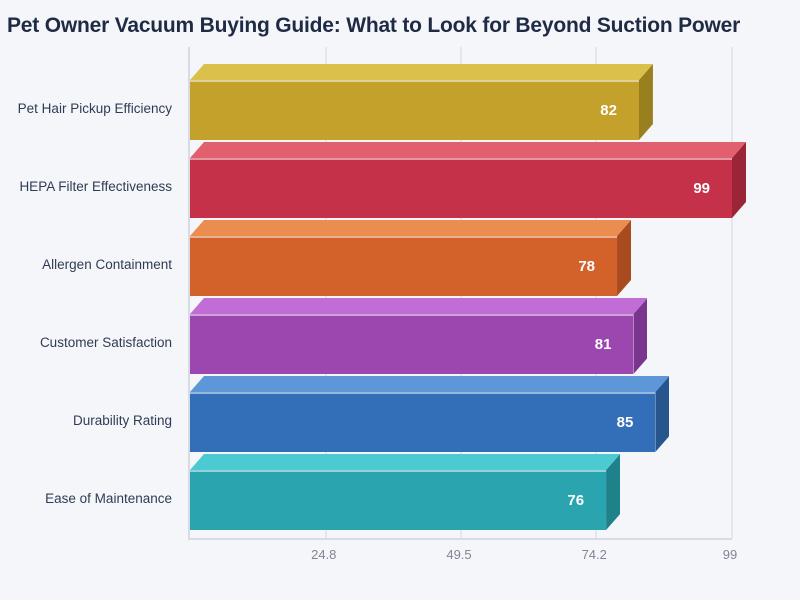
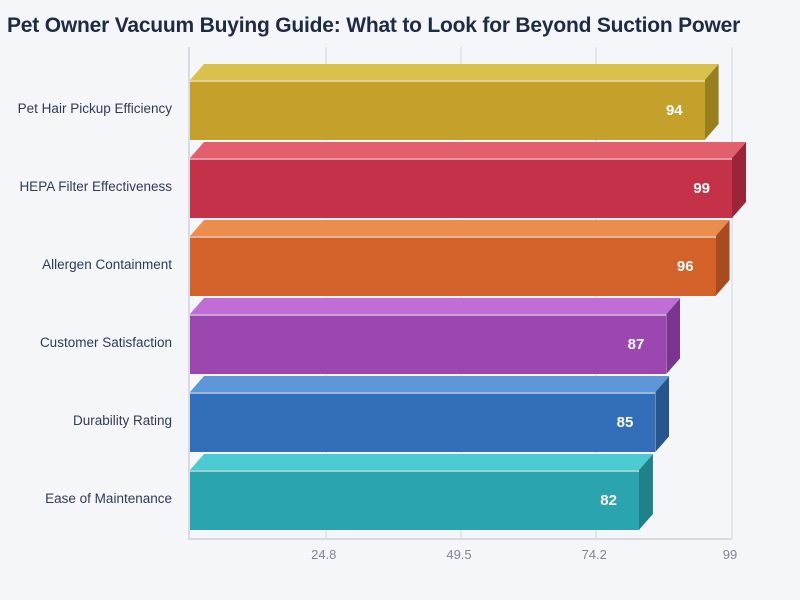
Pet Hair Pickup Efficiency: 82 -> 94
Allergen Containment: 78 -> 96
Customer Satisfaction: 81 -> 87
Ease of Maintenance: 76 -> 82
